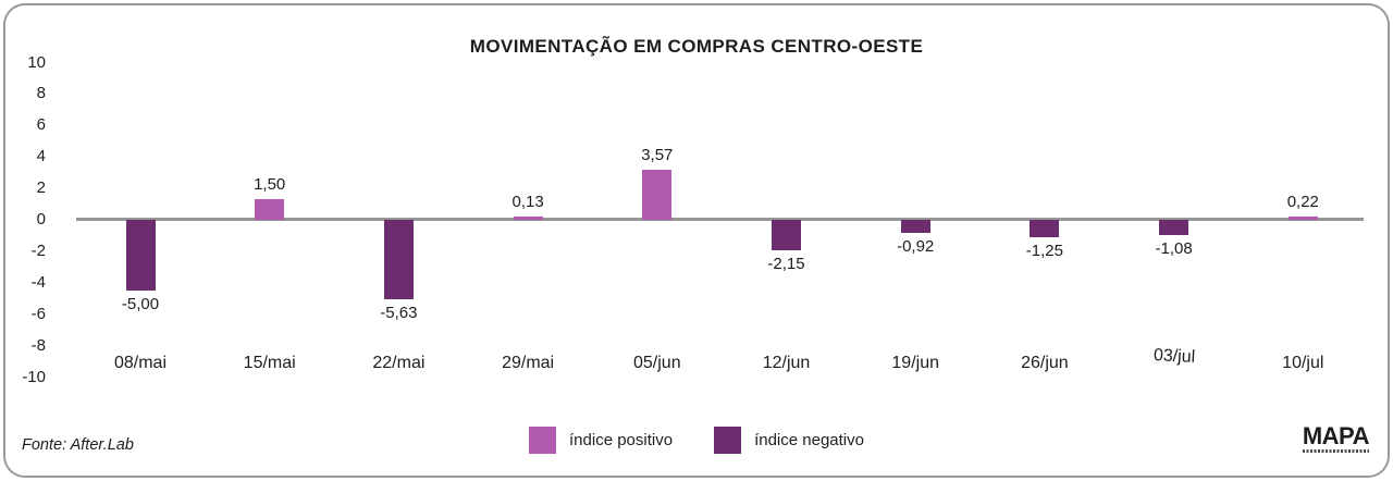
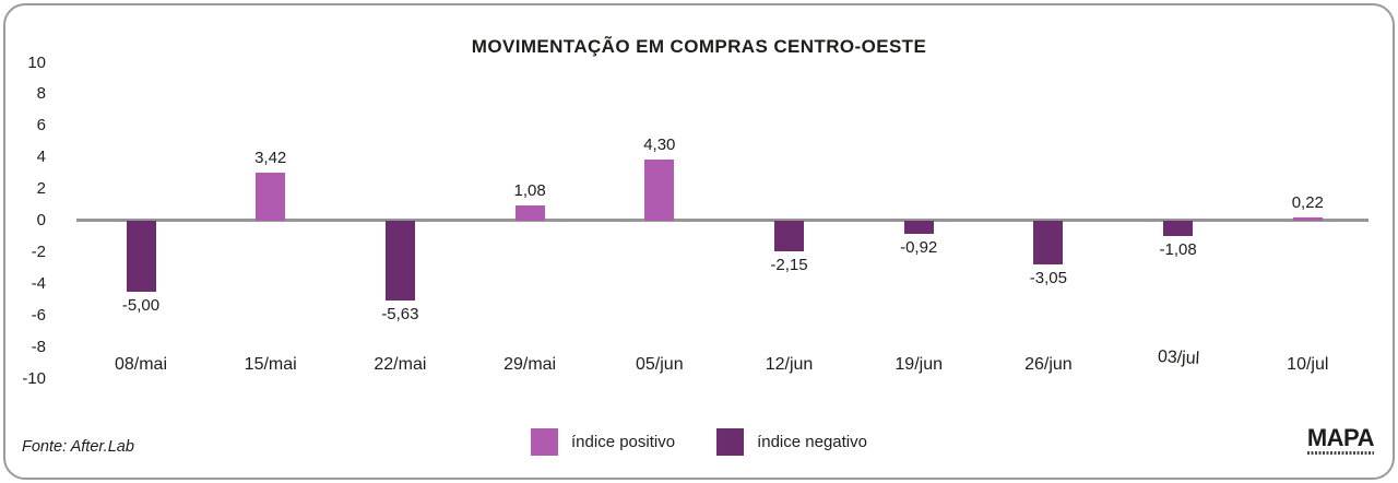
15/mai: 1,50 -> 3,42
29/mai: 0,13 -> 1,08
05/jun: 3,57 -> 4,30
26/jun: -1,25 -> -3,05
